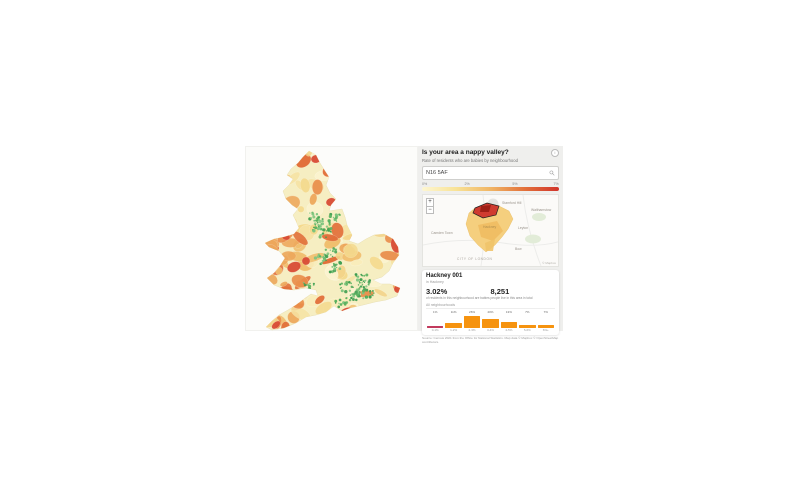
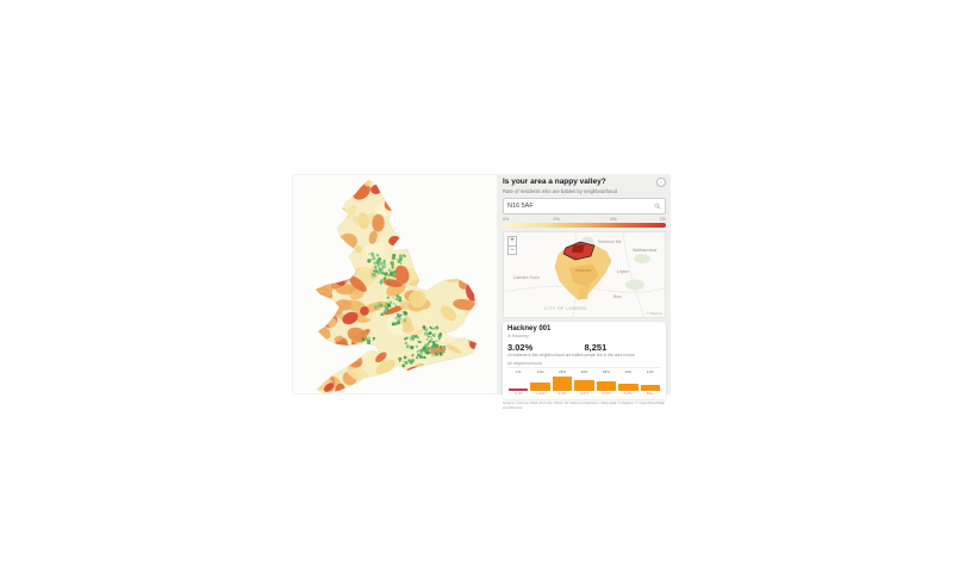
1-2%: 11% -> 14%
4-5%: 13% -> 18%
5-6%: 7% -> 13%
6%+: 7% -> 11%
